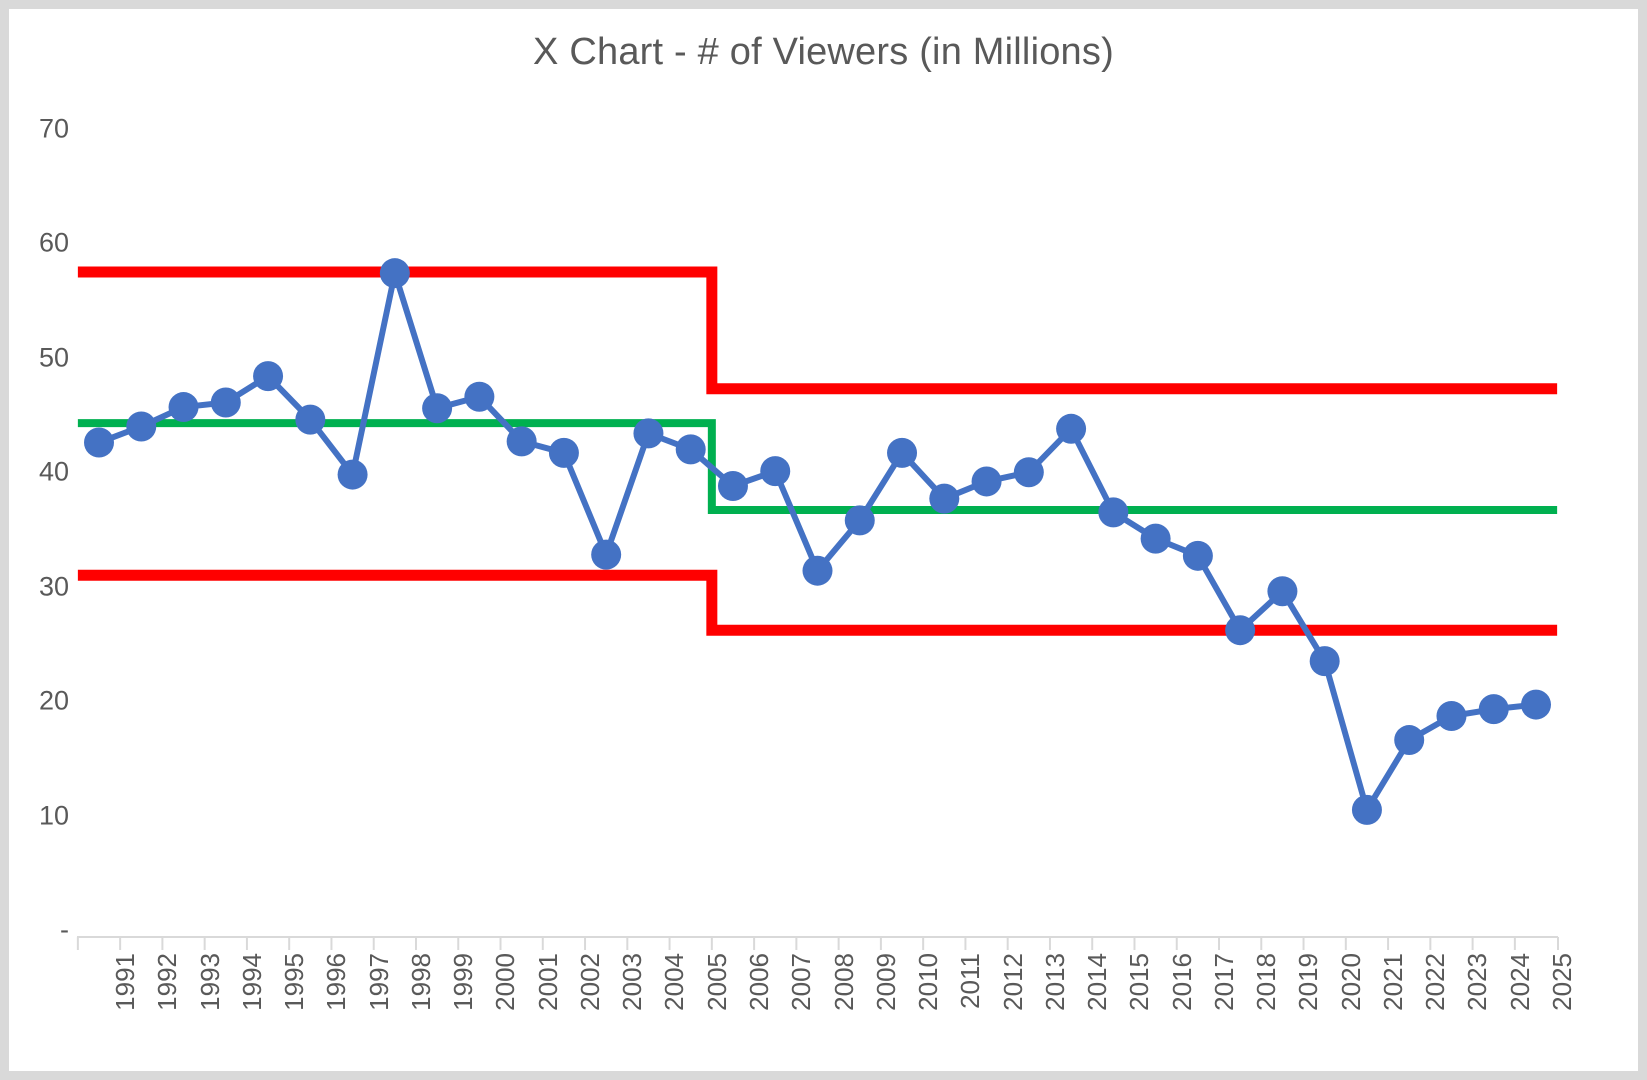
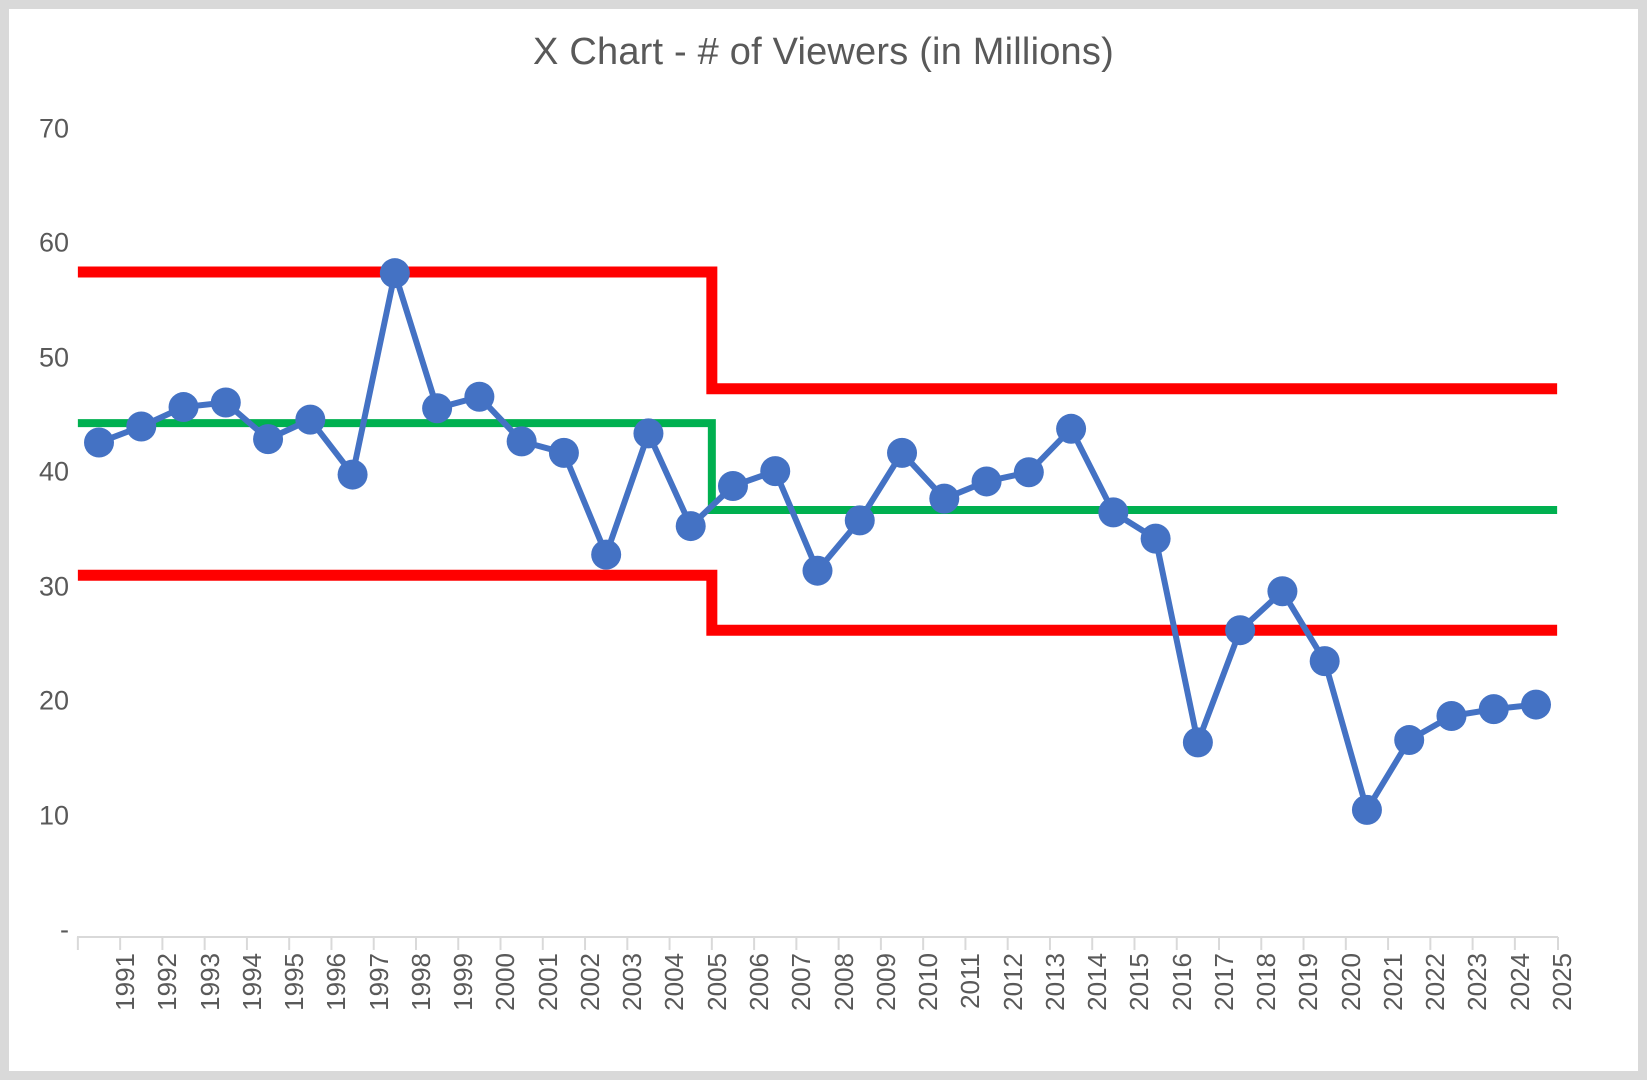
1995: 48.4 -> 42.9
2005: 42.0 -> 35.3
2017: 32.7 -> 16.4
